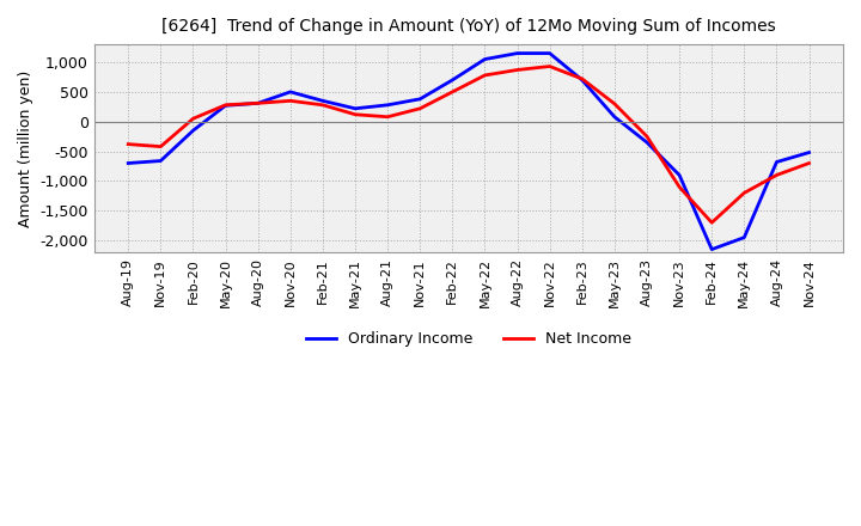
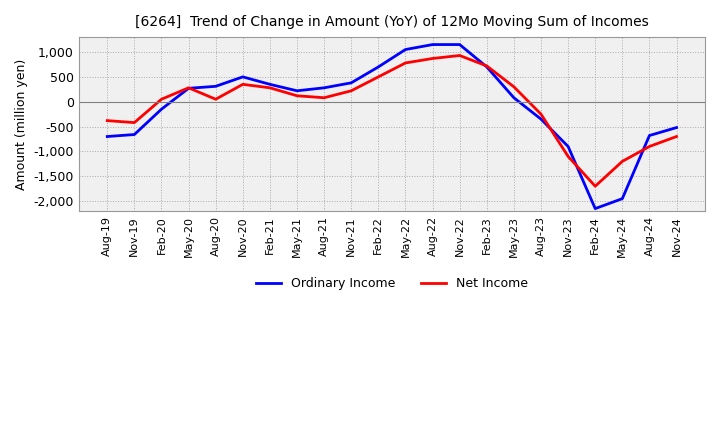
Net Income/Aug-20: 310 -> 50
